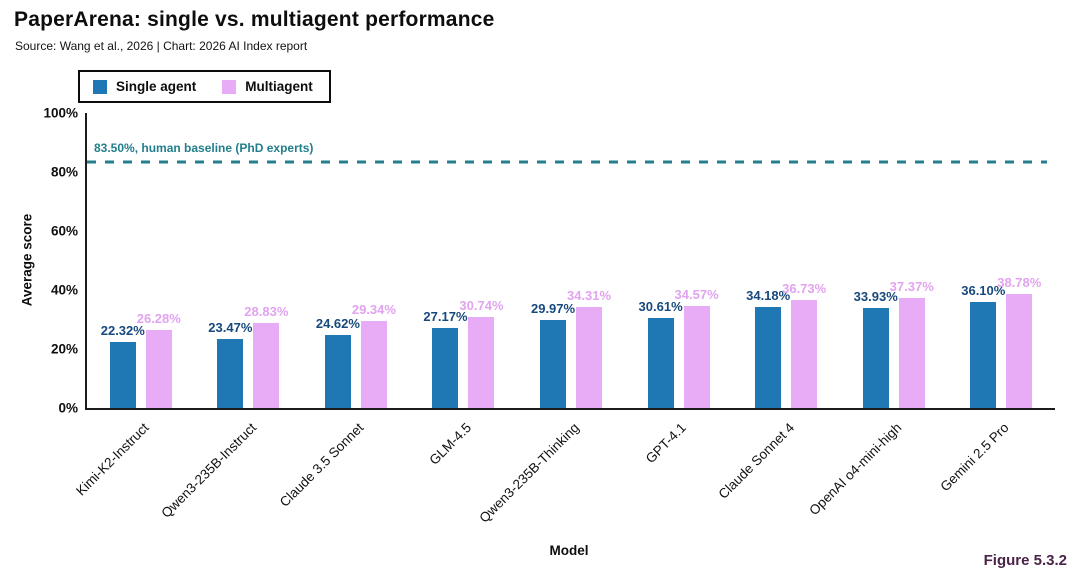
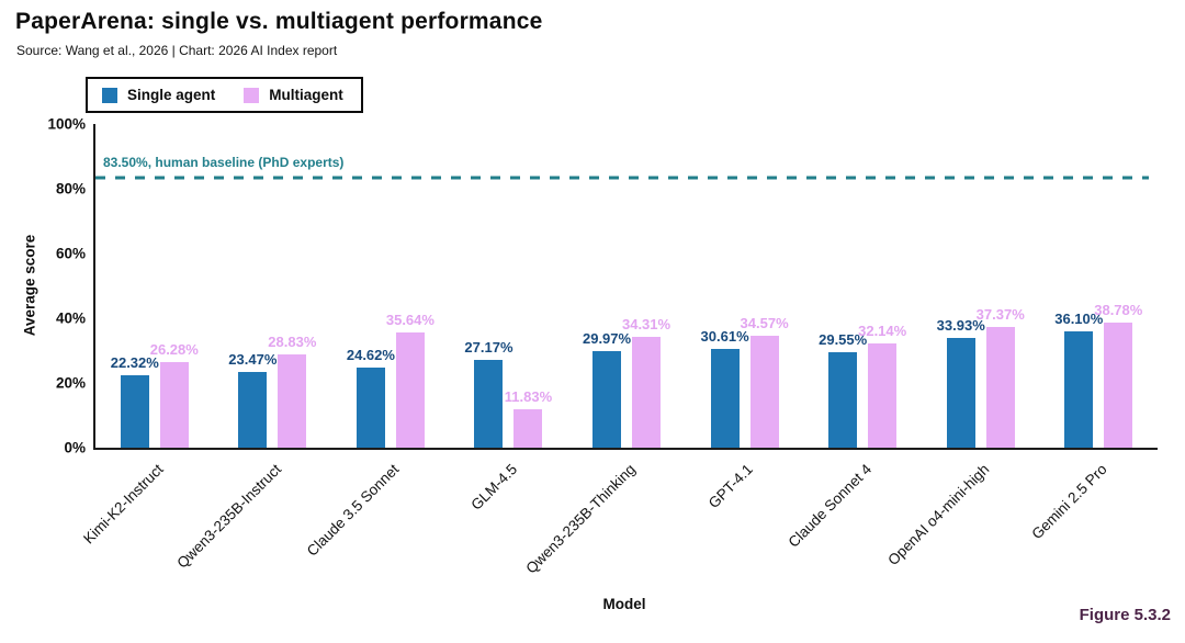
Multiagent/Claude 3.5 Sonnet: 29.34% -> 35.64%
Multiagent/GLM-4.5: 30.74% -> 11.83%
Single agent/Claude Sonnet 4: 34.18% -> 29.55%
Multiagent/Claude Sonnet 4: 36.73% -> 32.14%
